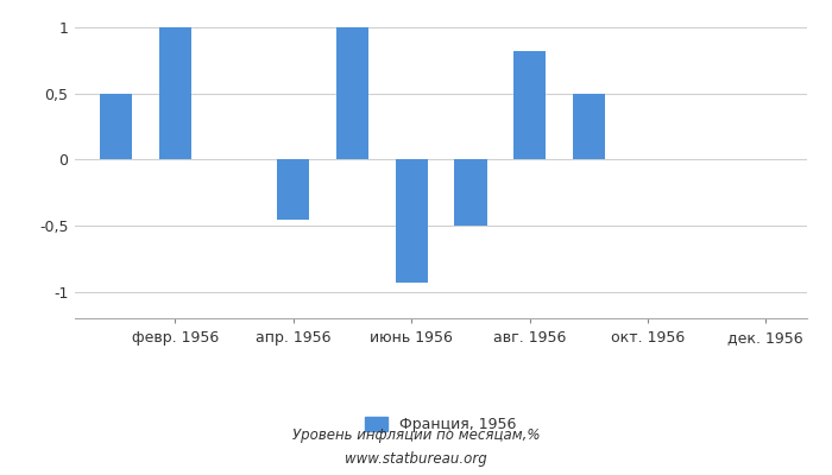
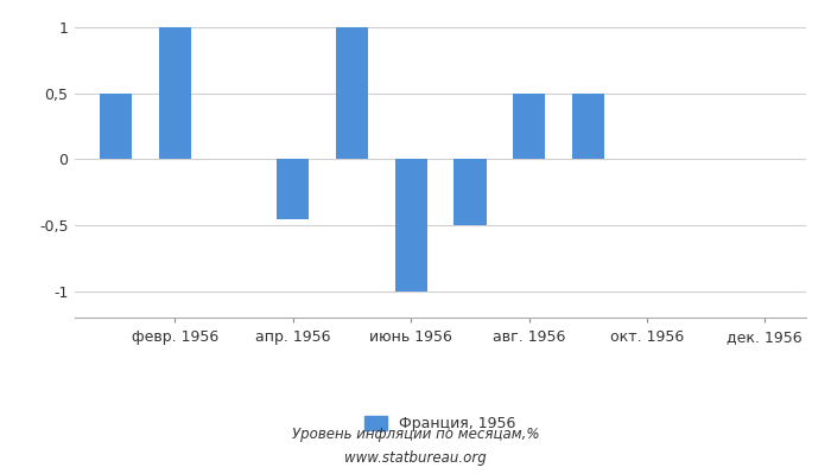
июнь 1956: -0,93 -> -1,00
авг. 1956: 0,82 -> 0,50
